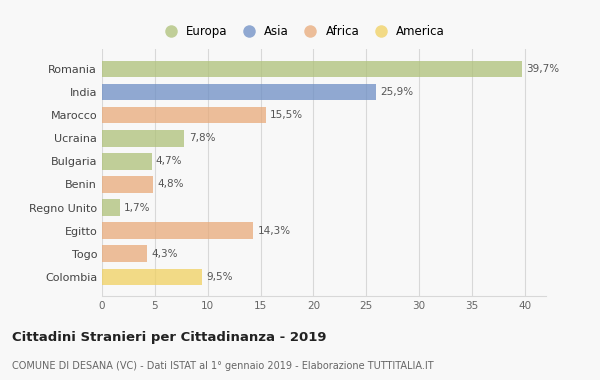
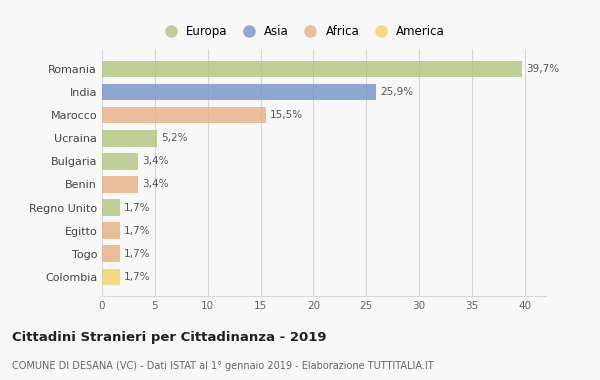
Ucraina: 7,8% -> 5,2%
Bulgaria: 4,7% -> 3,4%
Benin: 4,8% -> 3,4%
Egitto: 14,3% -> 1,7%
Togo: 4,3% -> 1,7%
Colombia: 9,5% -> 1,7%
